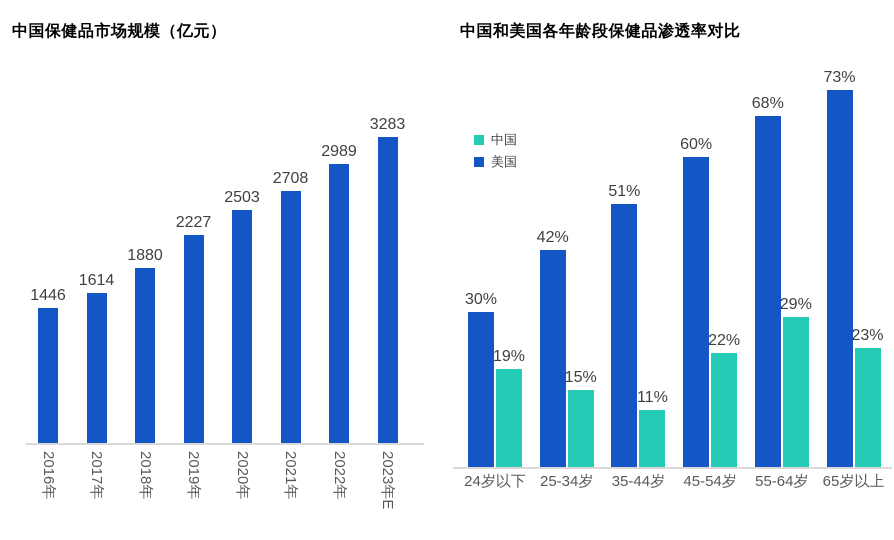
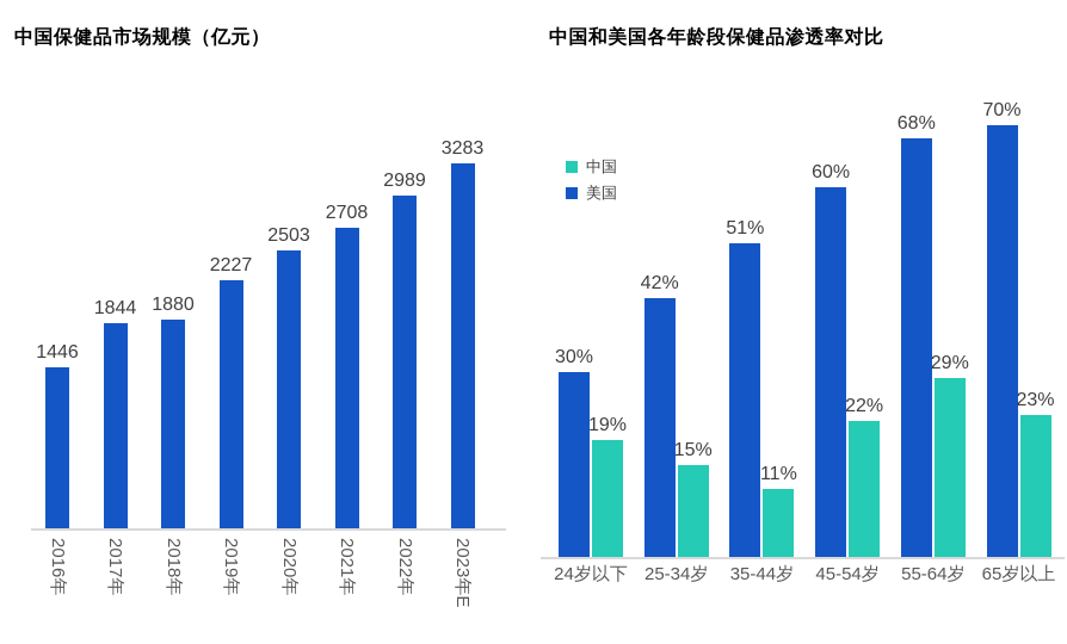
中国保健品市场规模（亿元）/2017年: 1614 -> 1844
中国和美国各年龄段保健品渗透率对比/美国/65岁以上: 73% -> 70%
